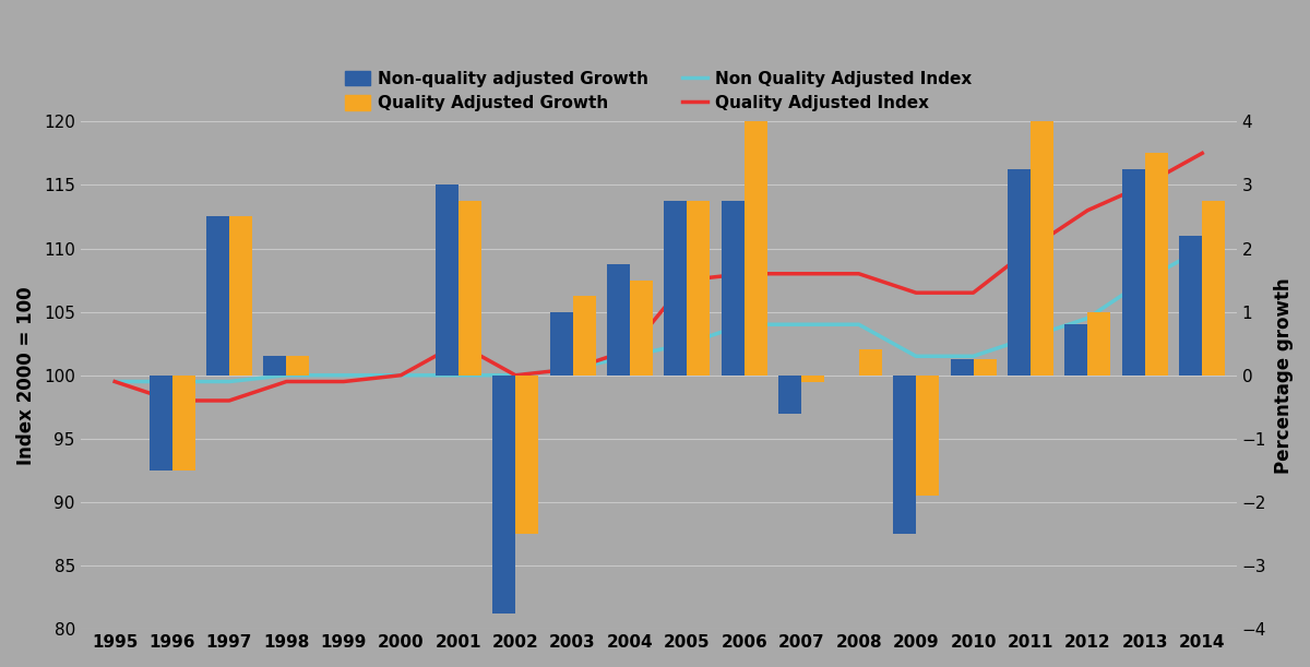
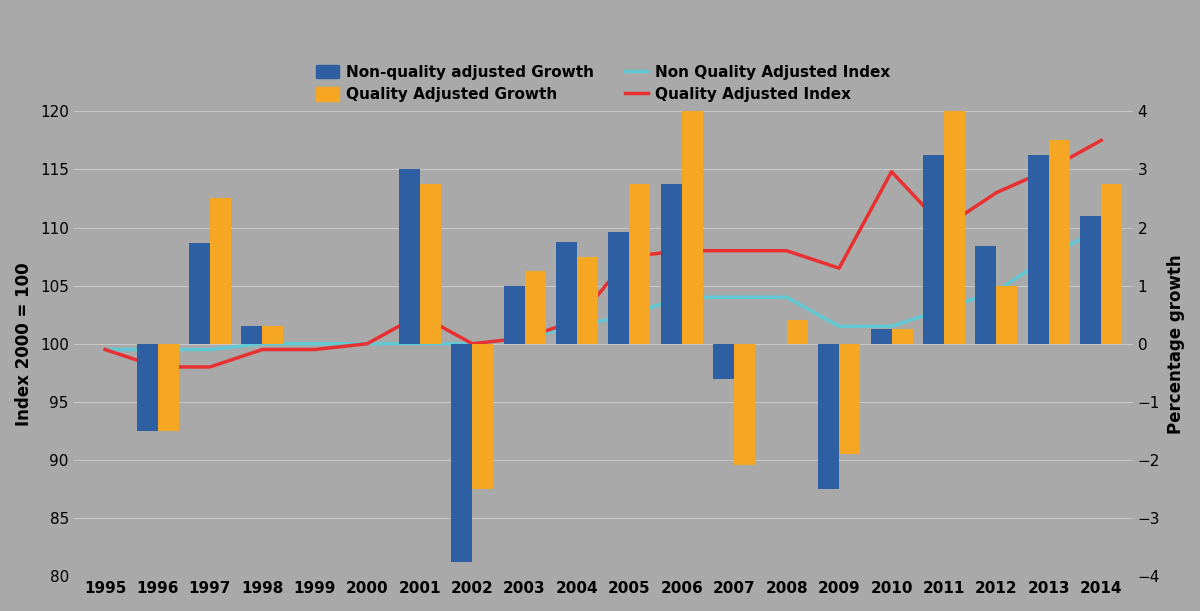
Non-quality adjusted Growth/1997: 2.50 -> 1.74
Non-quality adjusted Growth/2005: 2.75 -> 1.92
Quality Adjusted Growth/2007: -0.10 -> -2.08
Quality Adjusted Index/2010: 106.5 -> 114.8
Non-quality adjusted Growth/2012: 0.80 -> 1.68
